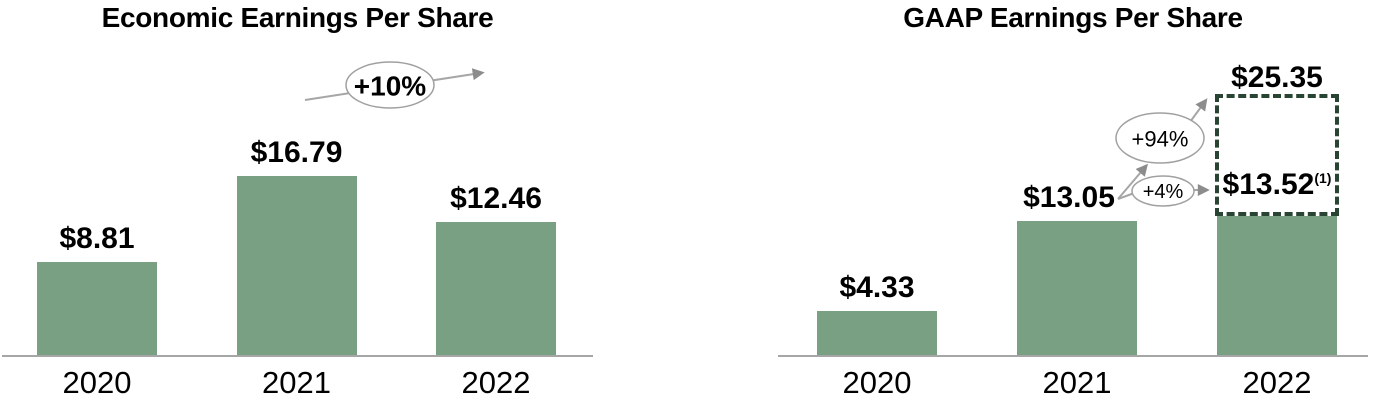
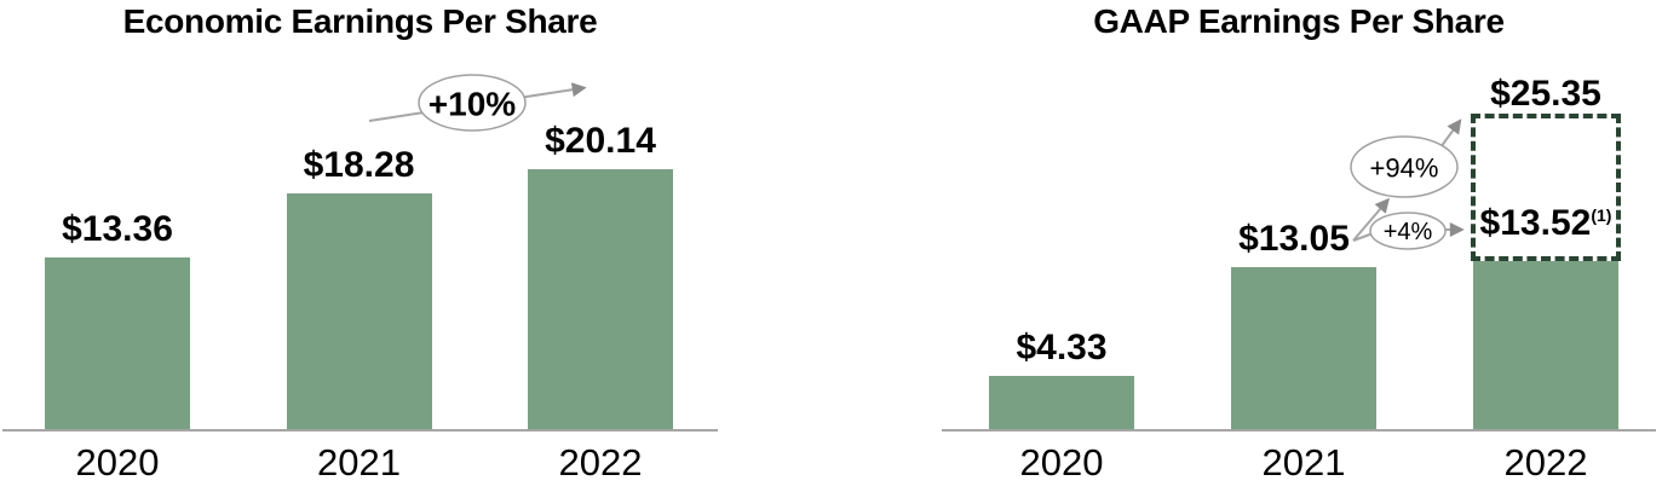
Economic Earnings Per Share/2020: $8.81 -> $13.36
Economic Earnings Per Share/2021: $16.79 -> $18.28
Economic Earnings Per Share/2022: $12.46 -> $20.14
